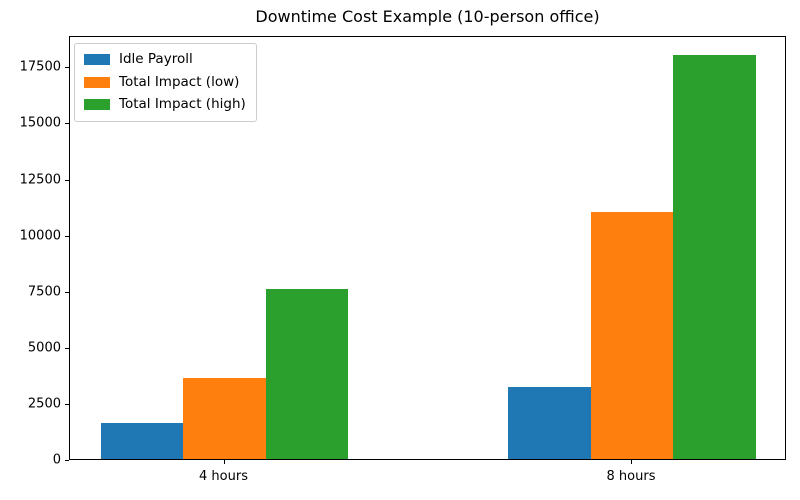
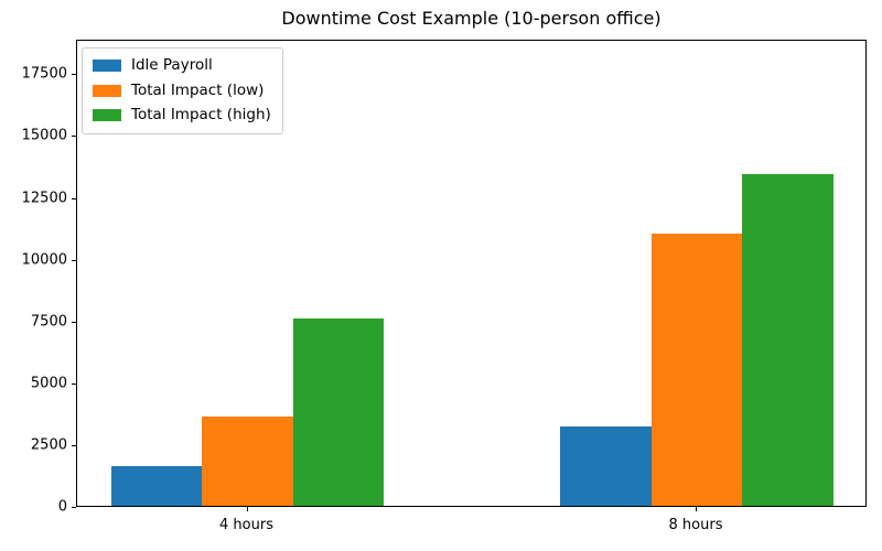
Total Impact (high)/8 hours: 18000 -> 13400
